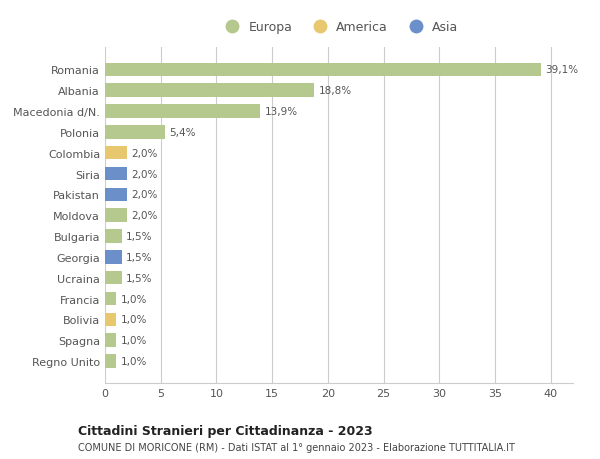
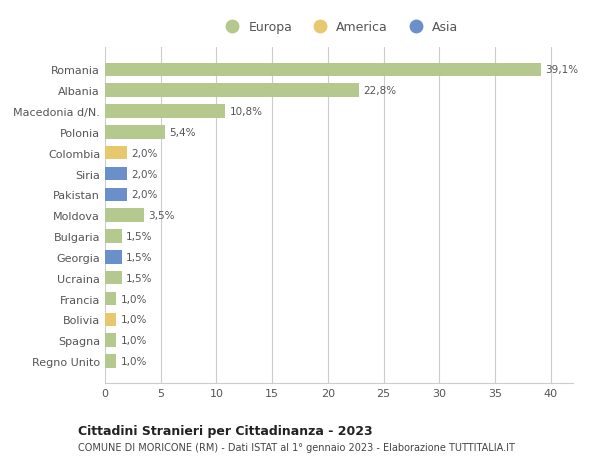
Albania: 18,8% -> 22,8%
Macedonia d/N.: 13,9% -> 10,8%
Moldova: 2,0% -> 3,5%
